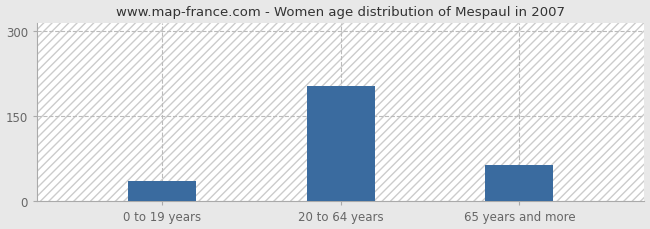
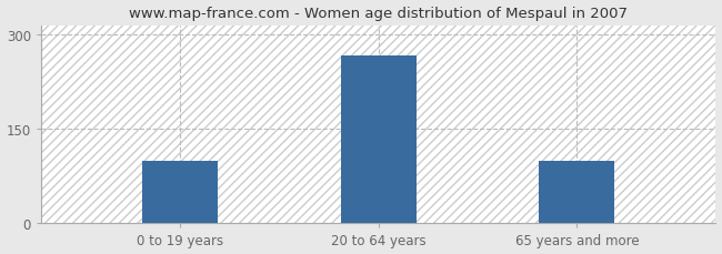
0 to 19 years: 36 -> 100
20 to 64 years: 204 -> 268
65 years and more: 64 -> 100
